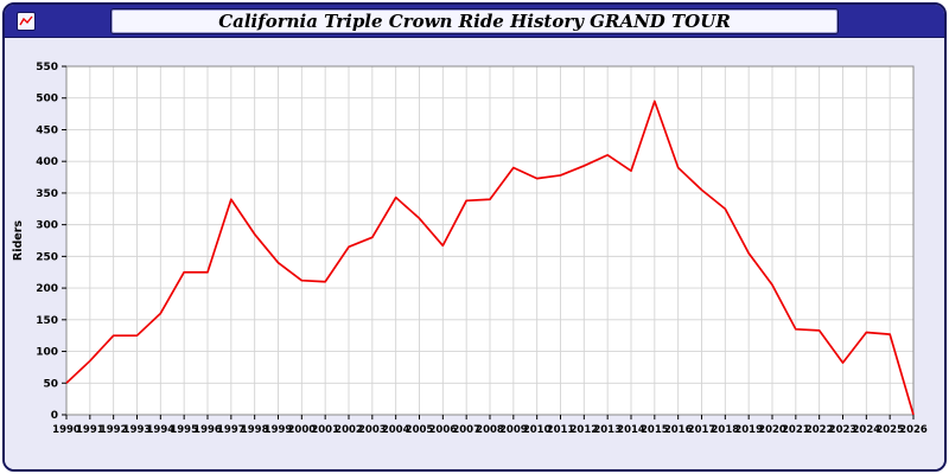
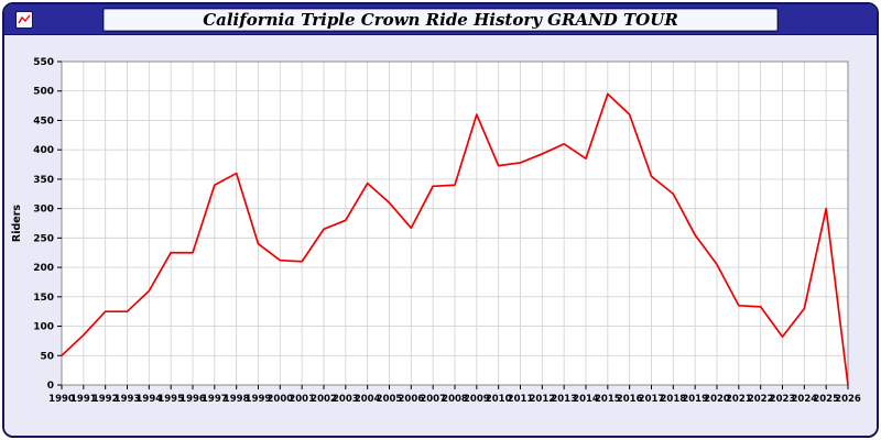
1998: 280 -> 360
2009: 390 -> 460
2016: 390 -> 460
2025: 130 -> 300
